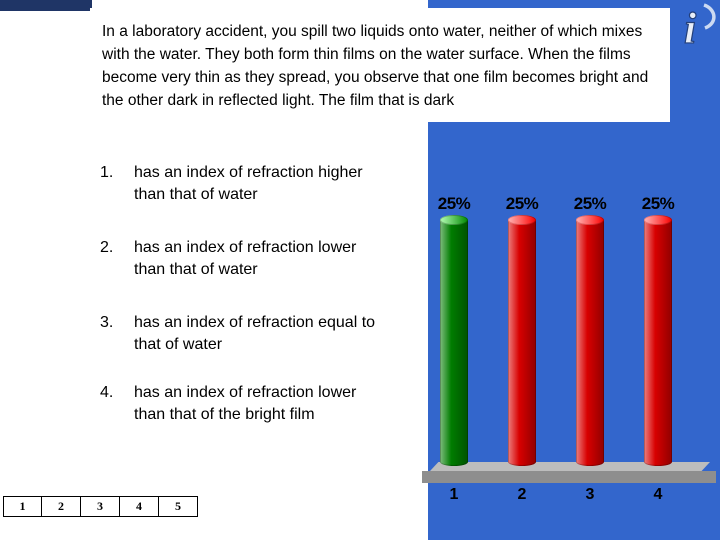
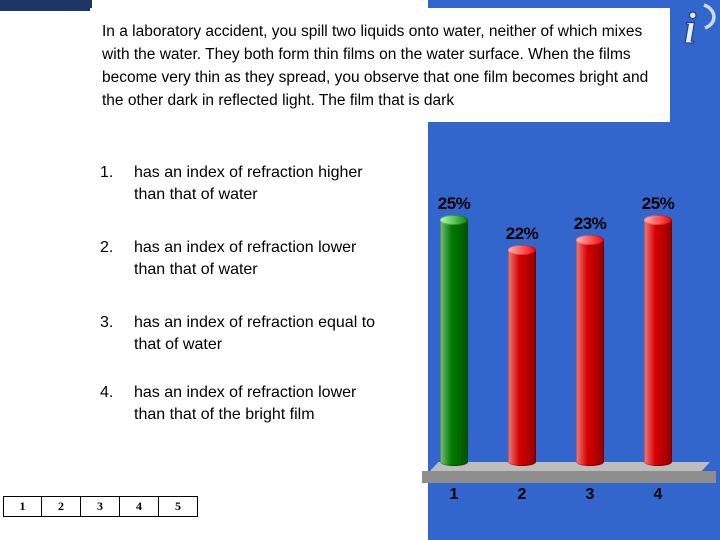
2: 25% -> 22%
3: 25% -> 23%
